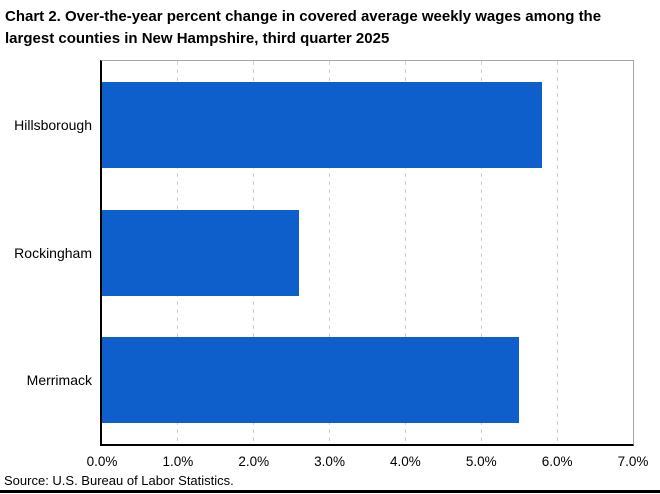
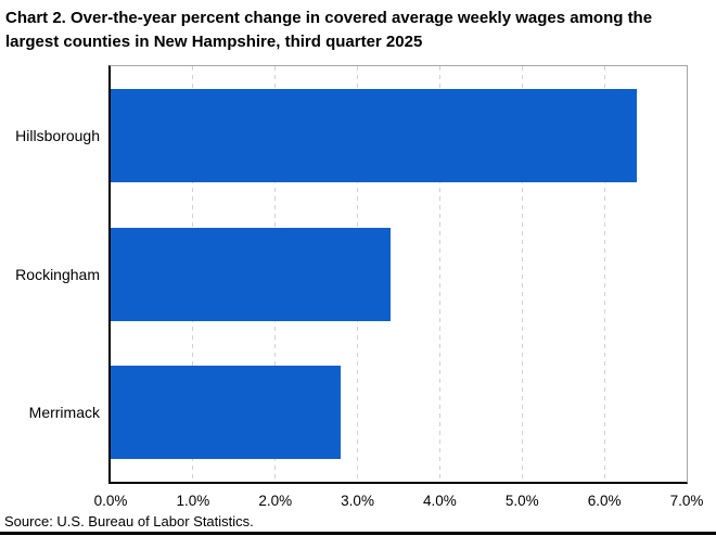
Hillsborough: 5.8% -> 6.4%
Rockingham: 2.6% -> 3.4%
Merrimack: 5.5% -> 2.8%
